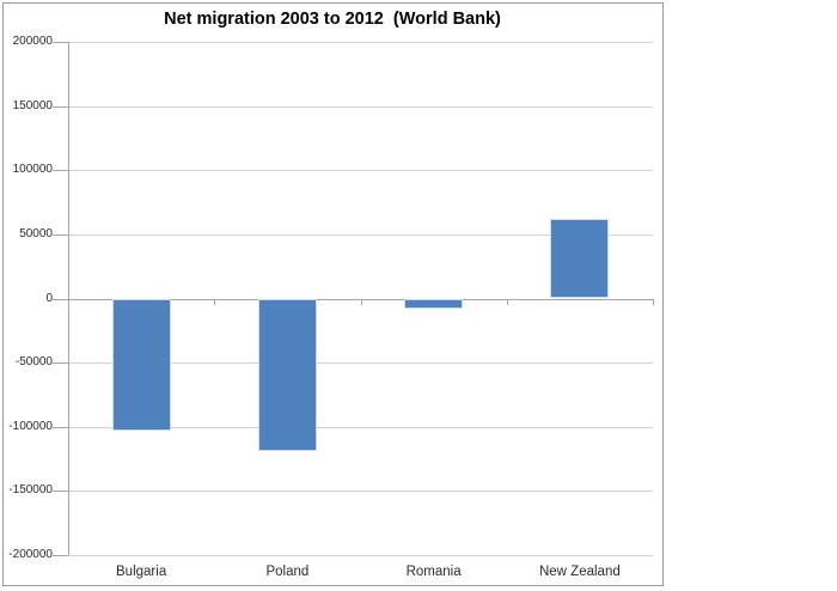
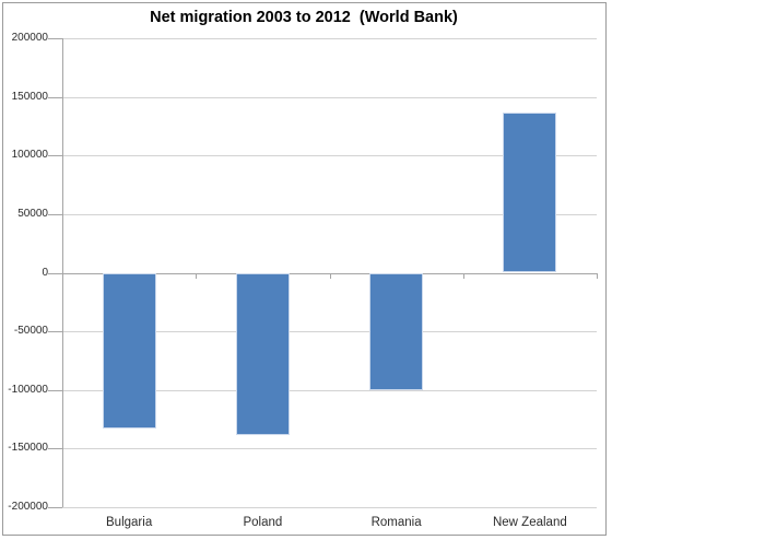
Bulgaria: -103000 -> -133000
Poland: -119000 -> -138000
Romania: -8000 -> -100000
New Zealand: 62000 -> 137000
